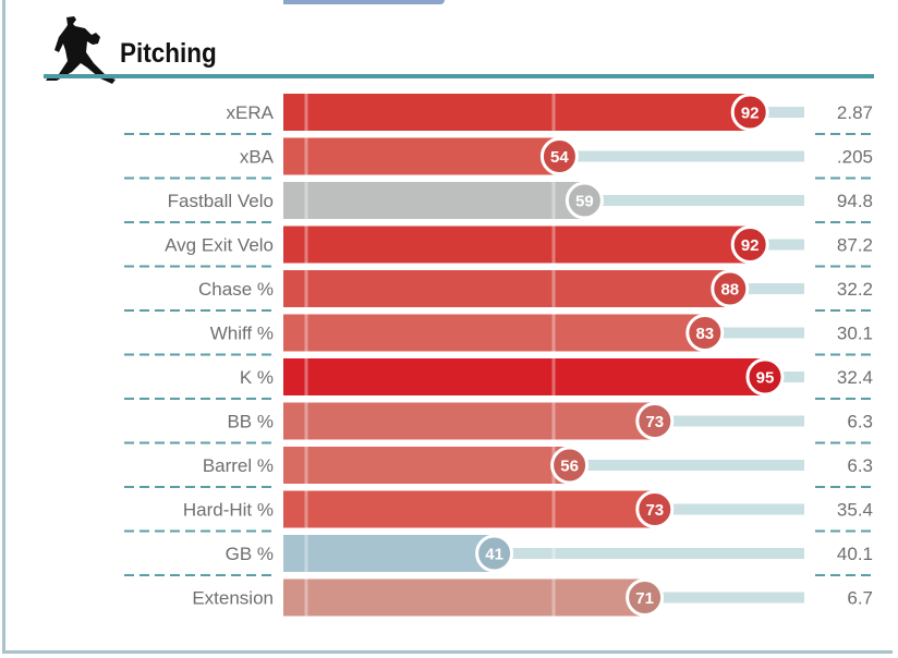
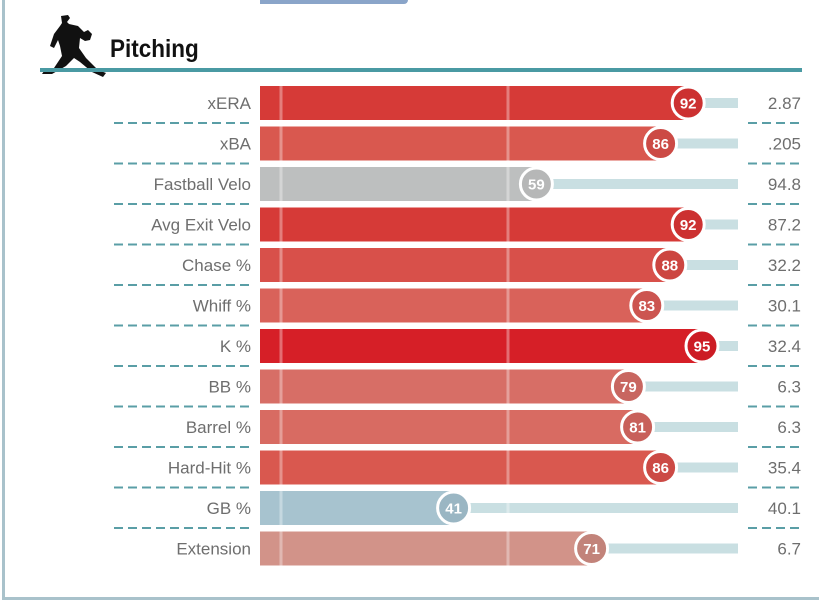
xBA: 54 -> 86
BB %: 73 -> 79
Barrel %: 56 -> 81
Hard-Hit %: 73 -> 86
